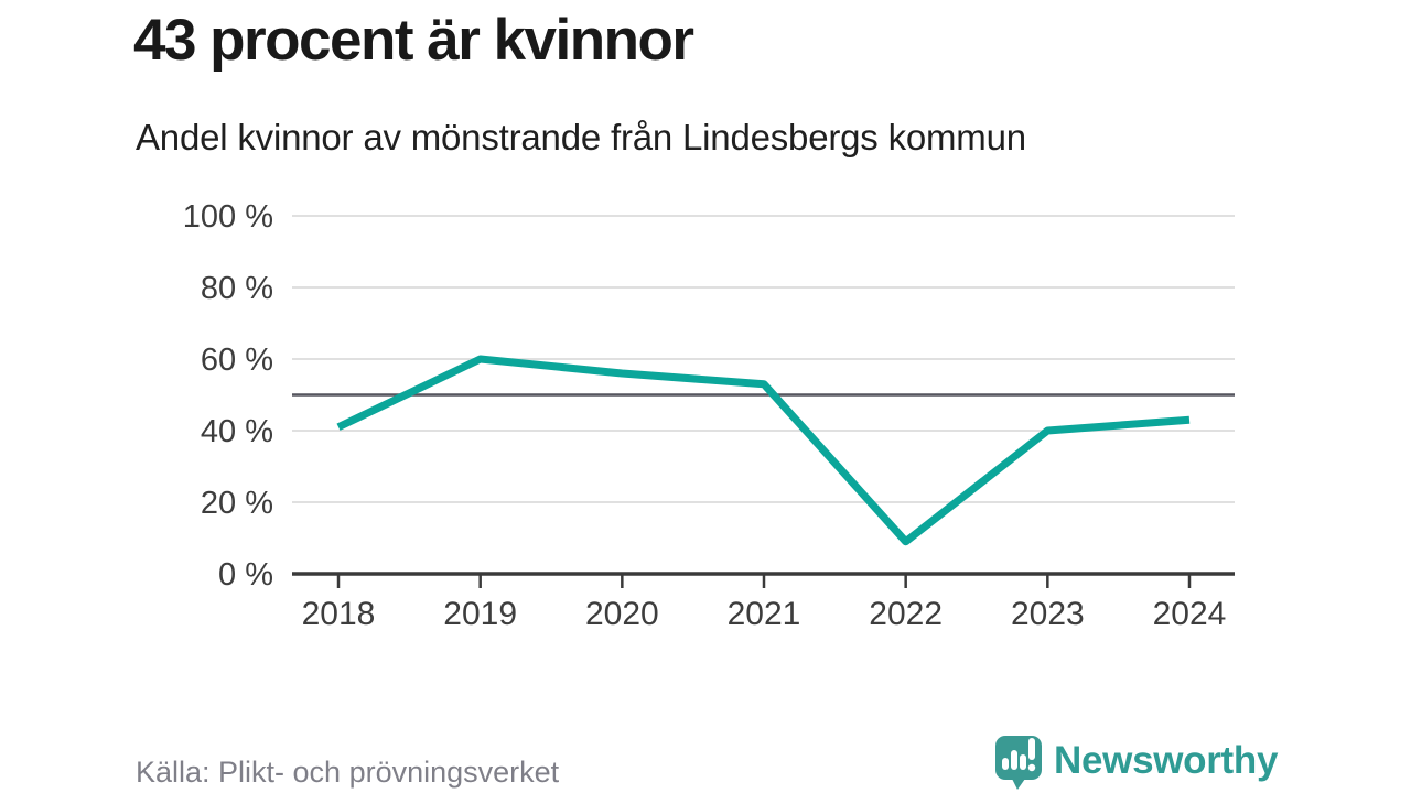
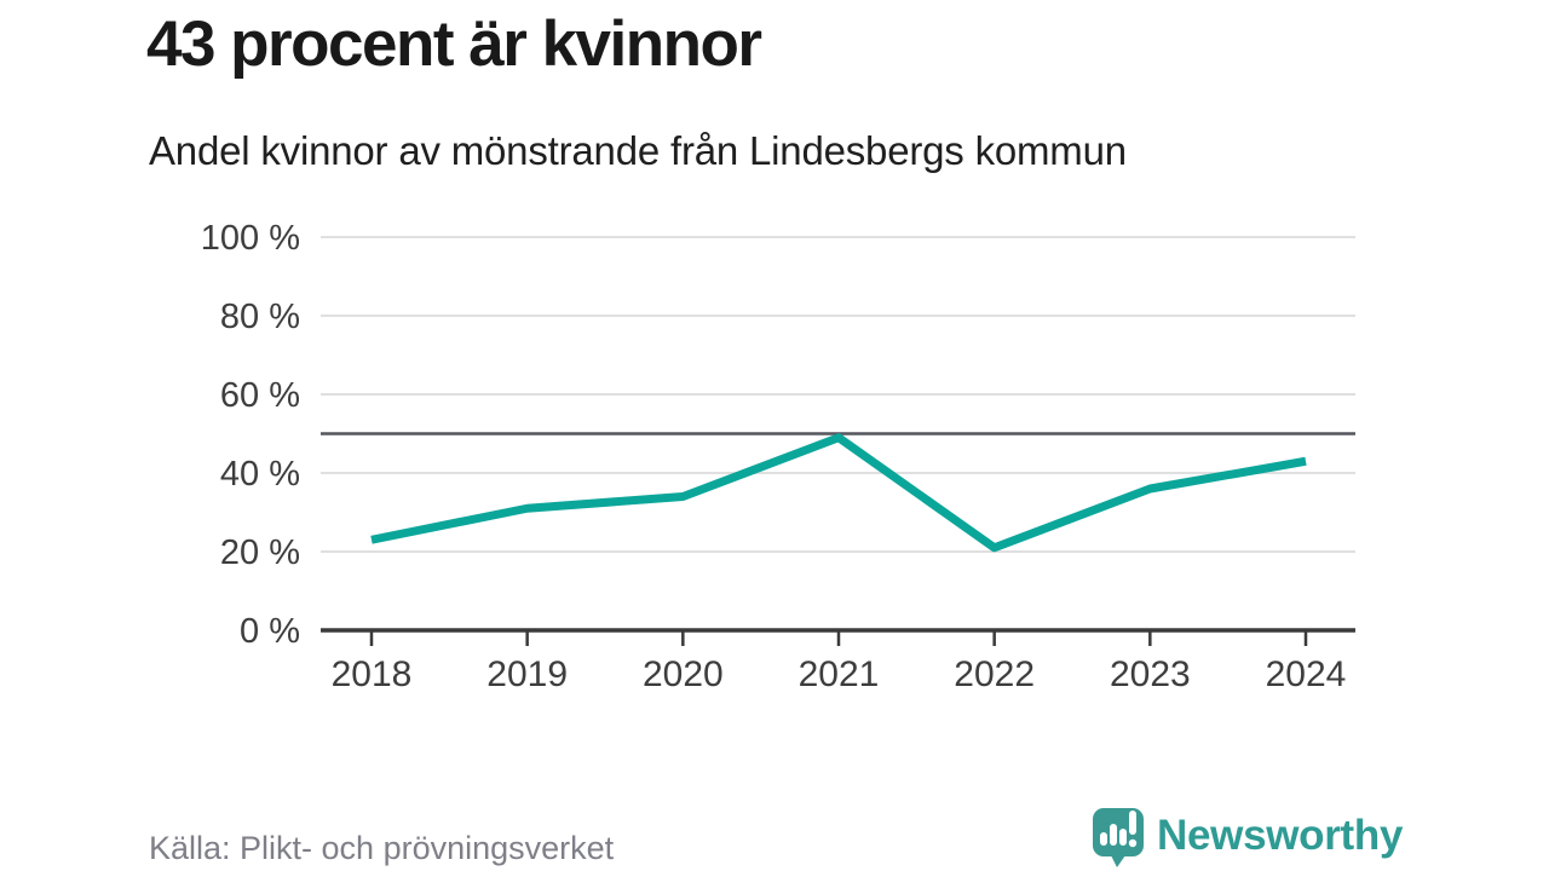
2018: 41% -> 23%
2019: 60% -> 31%
2020: 56% -> 34%
2021: 53% -> 49%
2022: 9% -> 21%
2023: 40% -> 36%
